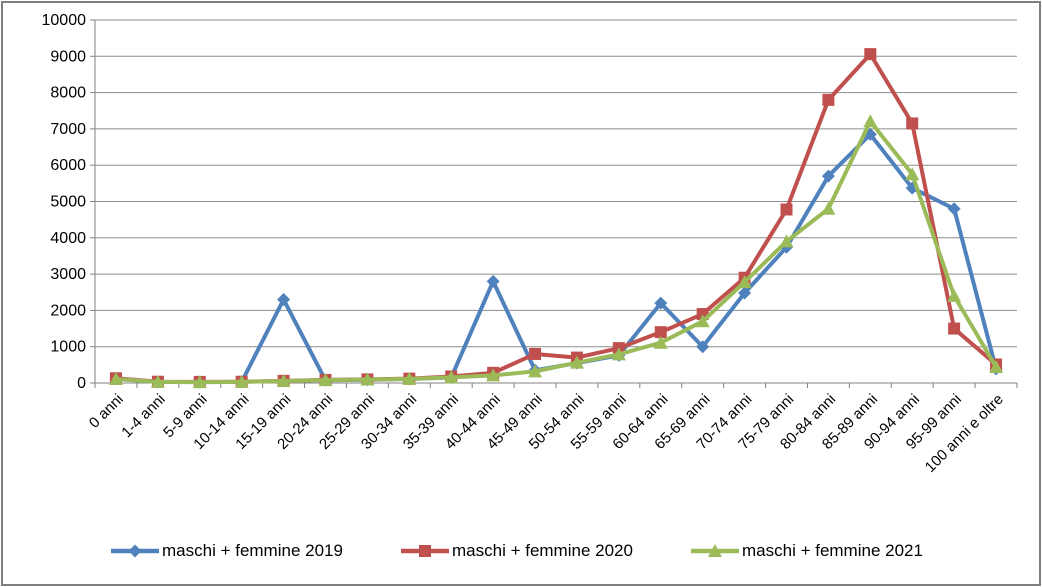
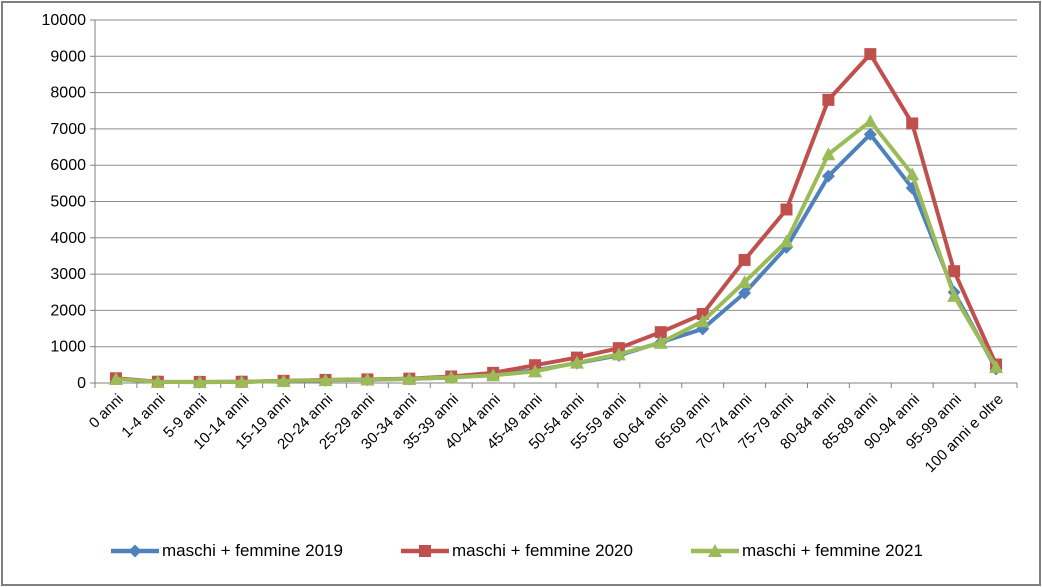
maschi + femmine 2019/15-19 anni: 2300 -> 100
maschi + femmine 2019/40-44 anni: 2800 -> 200
maschi + femmine 2020/45-49 anni: 800 -> 500
maschi + femmine 2019/60-64 anni: 2200 -> 1100
maschi + femmine 2019/65-69 anni: 1000 -> 1500
maschi + femmine 2020/70-74 anni: 2900 -> 3400
maschi + femmine 2021/80-84 anni: 4800 -> 6300
maschi + femmine 2019/95-99 anni: 4800 -> 2500
maschi + femmine 2020/95-99 anni: 1500 -> 3100
